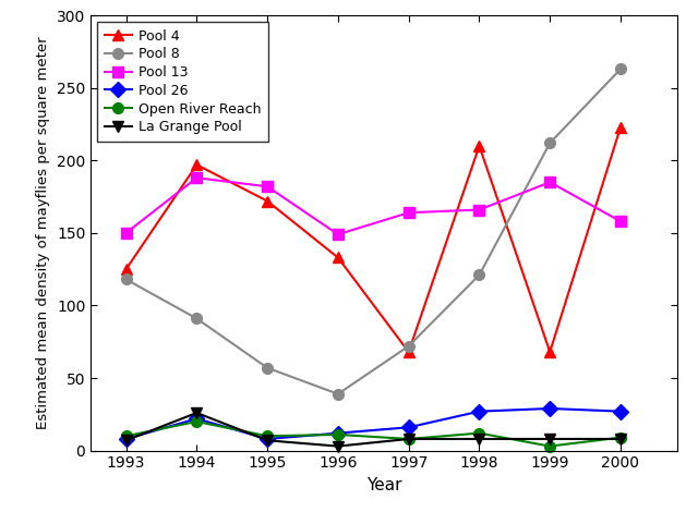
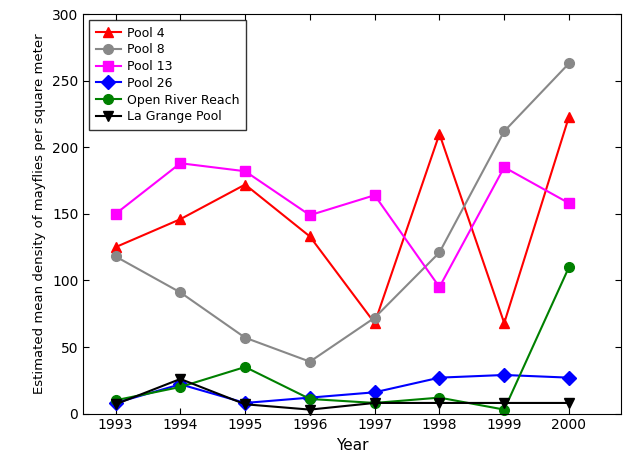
Pool 4/1994: 197 -> 146
Open River Reach/1995: 10 -> 35
Pool 13/1998: 166 -> 95
Open River Reach/2000: 9 -> 110
